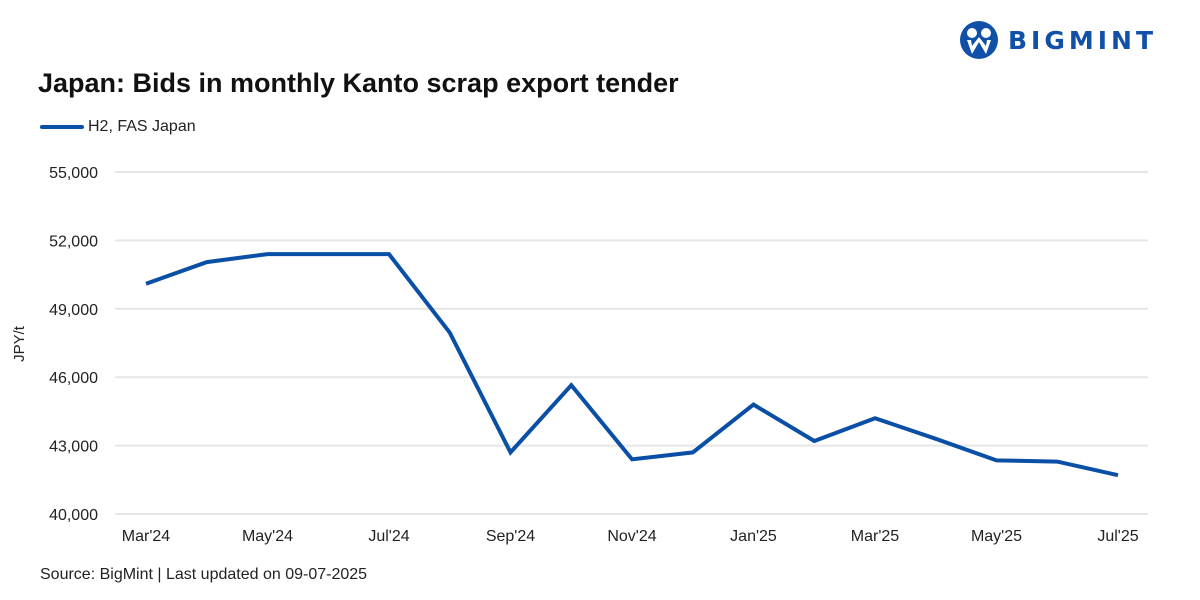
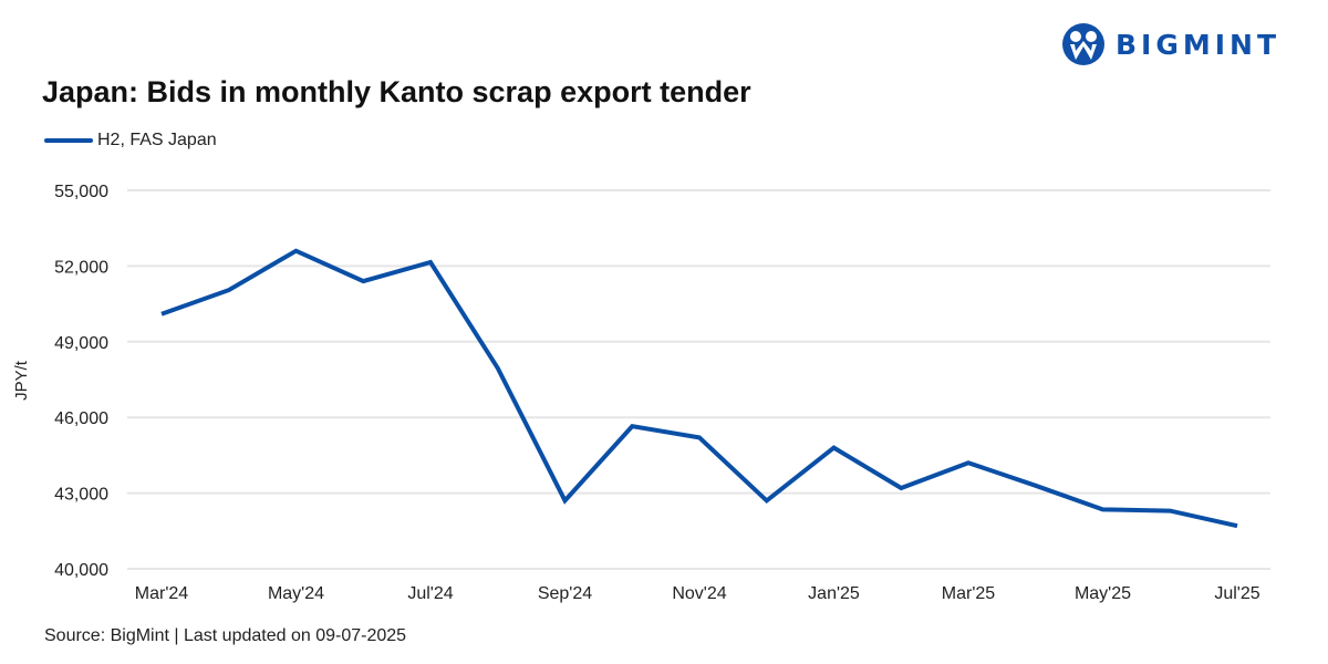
May'24: 51400 -> 52600
Jul'24: 51400 -> 52200
Nov'24: 42400 -> 45200
